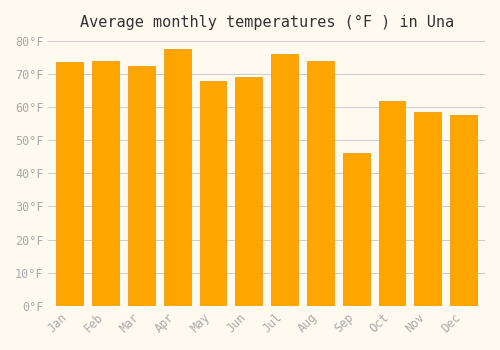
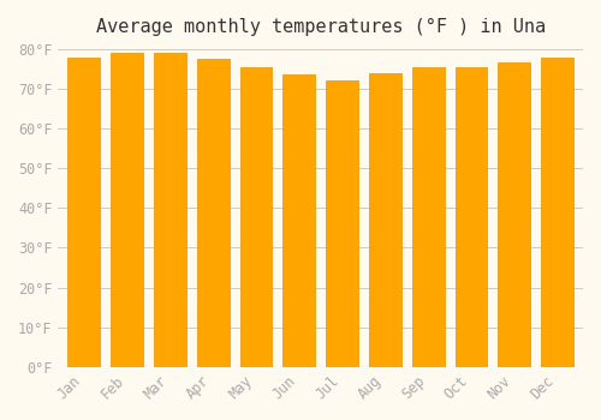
Jan: 73.5°F -> 78.0°F
Feb: 74.0°F -> 79.0°F
Mar: 72.5°F -> 79.0°F
May: 68.0°F -> 75.5°F
Jun: 69.0°F -> 73.5°F
Jul: 76.0°F -> 72.0°F
Sep: 46.0°F -> 75.5°F
Oct: 62.0°F -> 75.5°F
Nov: 58.5°F -> 76.5°F
Dec: 57.5°F -> 78.0°F
